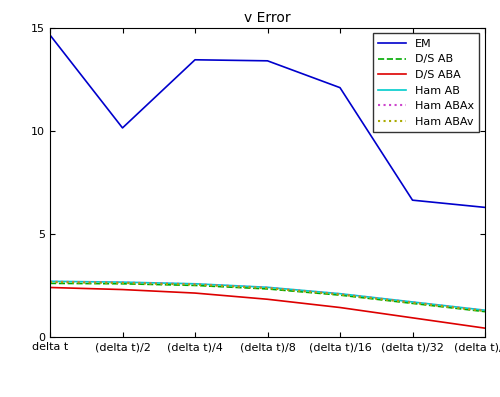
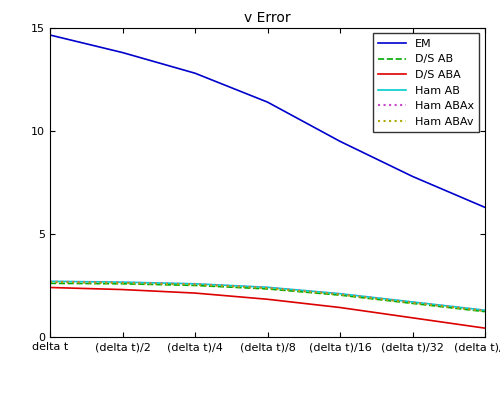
EM/(delta t)/2: 10.15 -> 13.80
EM/(delta t)/4: 13.45 -> 12.80
EM/(delta t)/8: 13.40 -> 11.40
EM/(delta t)/16: 12.10 -> 9.50
EM/(delta t)/32: 6.65 -> 7.80
